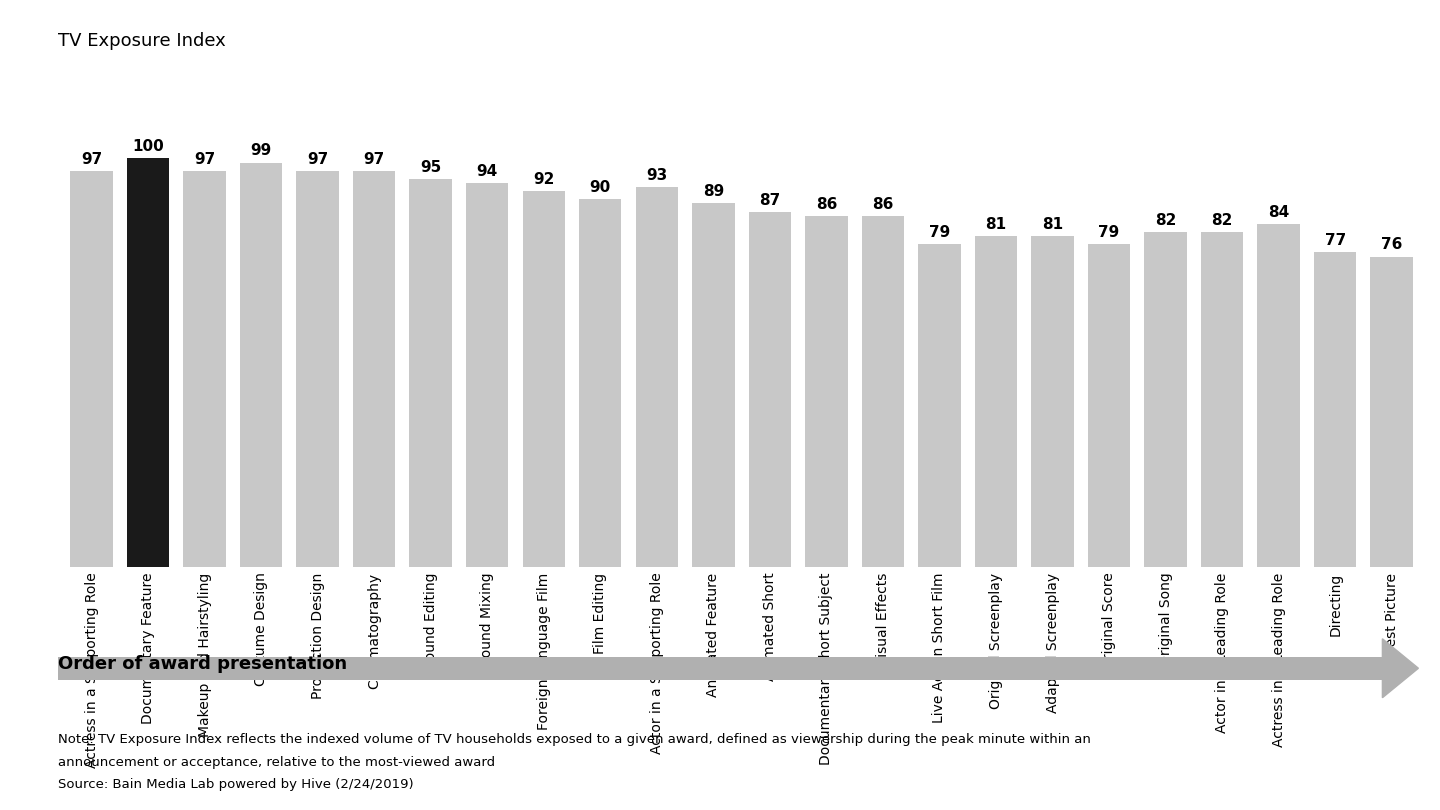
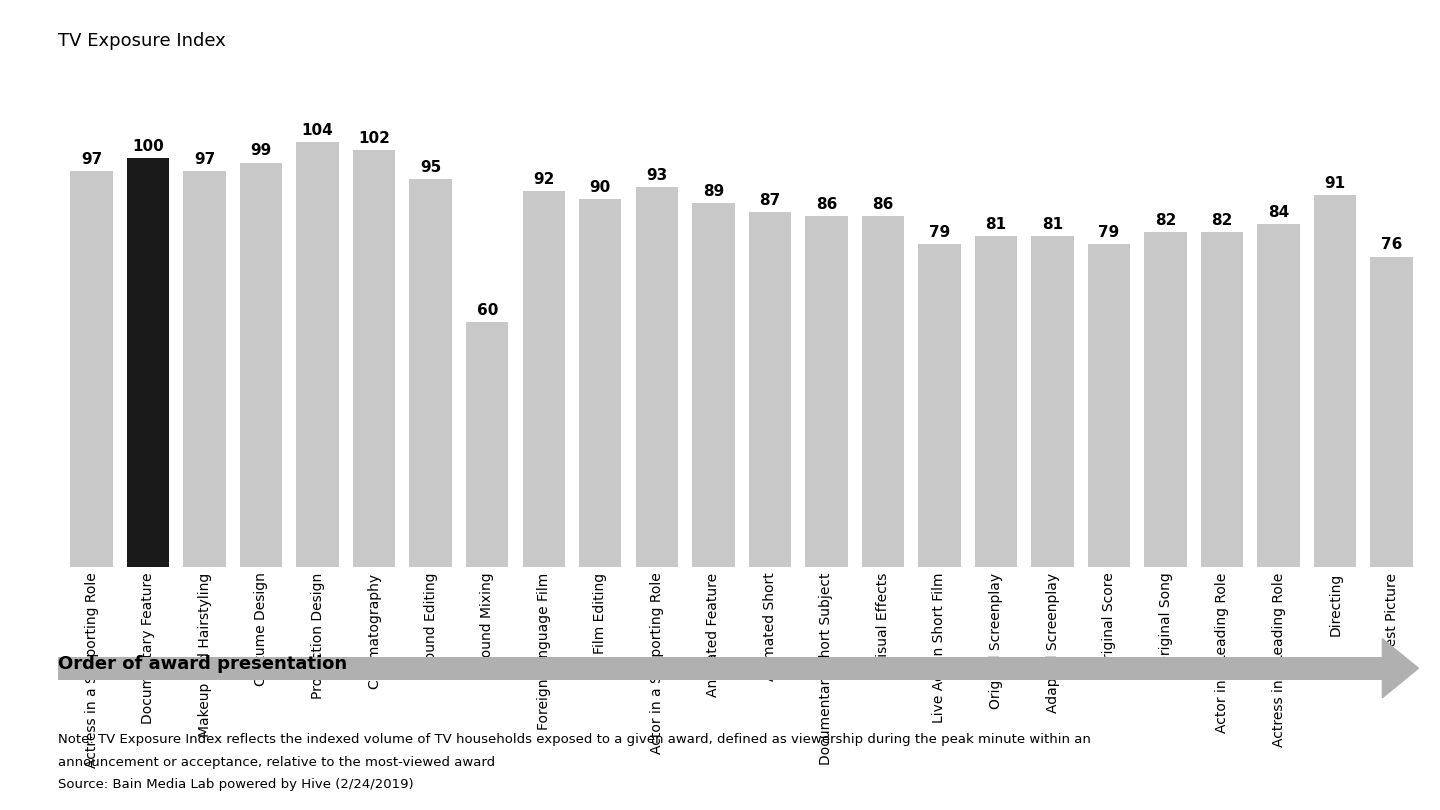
Production Design: 97 -> 104
Cinematography: 97 -> 102
Sound Mixing: 94 -> 60
Directing: 77 -> 91
